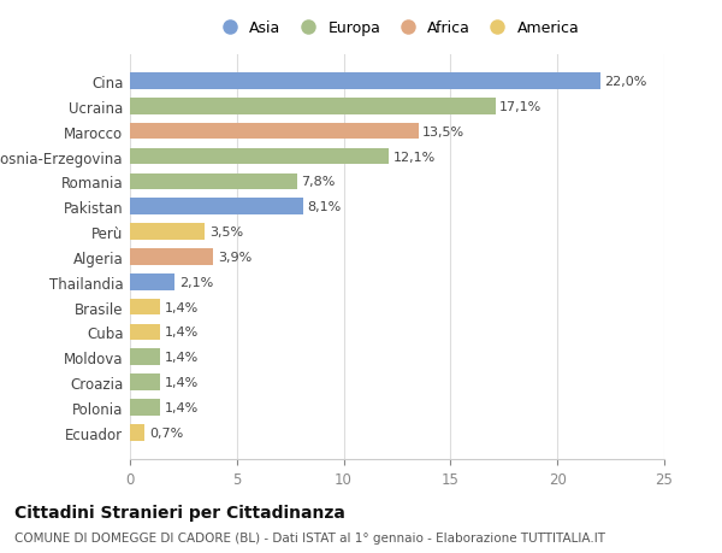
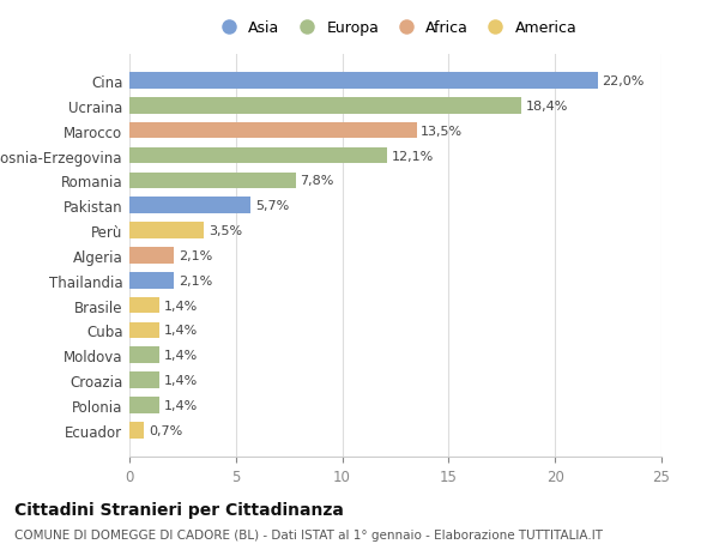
Ucraina: 17,1% -> 18,4%
Pakistan: 8,1% -> 5,7%
Algeria: 3,9% -> 2,1%
